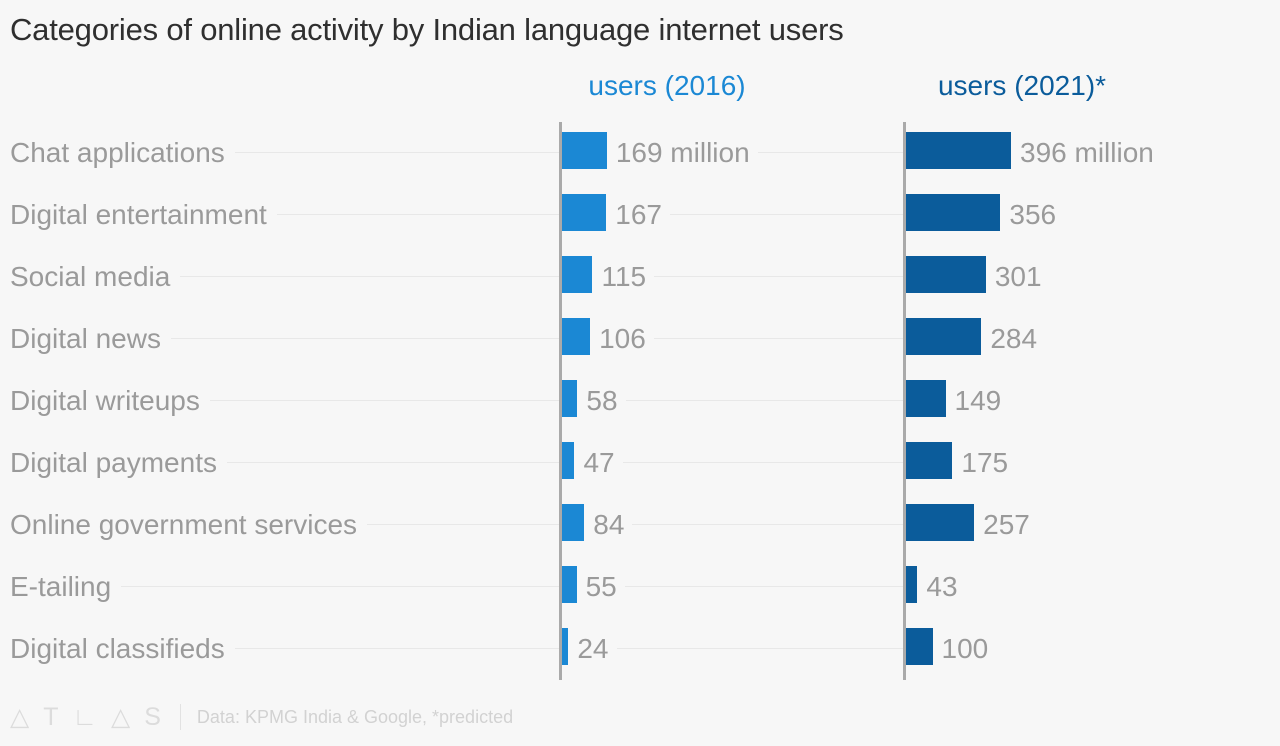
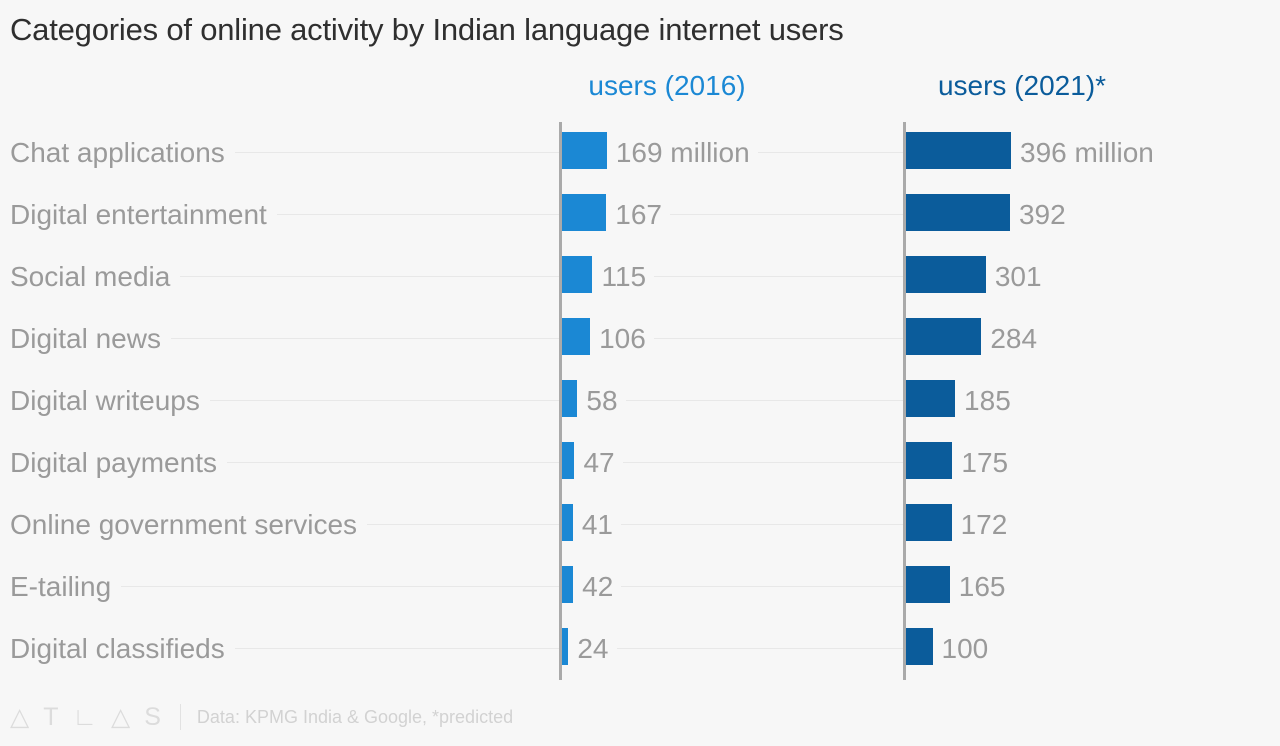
users (2021)*/Digital entertainment: 356 -> 392
users (2021)*/Digital writeups: 149 -> 185
users (2016)/Online government services: 84 -> 41
users (2021)*/Online government services: 257 -> 172
users (2016)/E-tailing: 55 -> 42
users (2021)*/E-tailing: 43 -> 165
